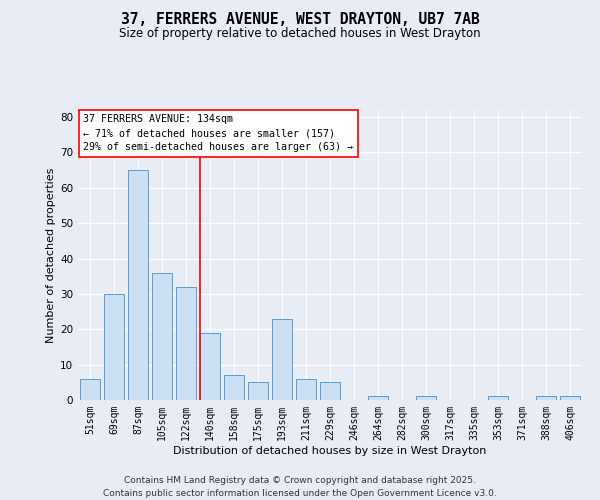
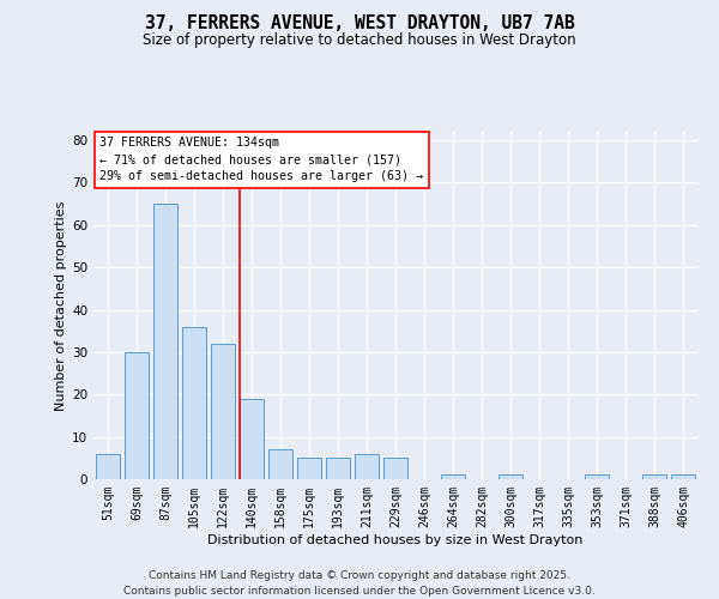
193sqm: 23 -> 5
